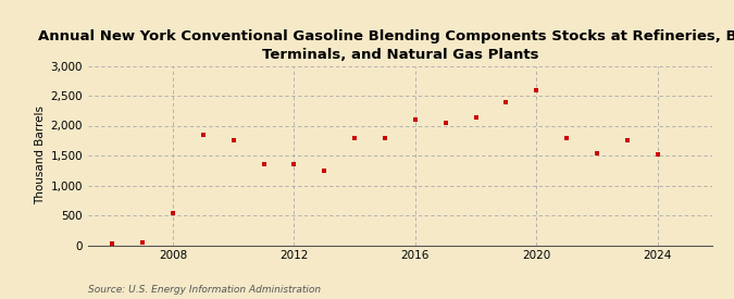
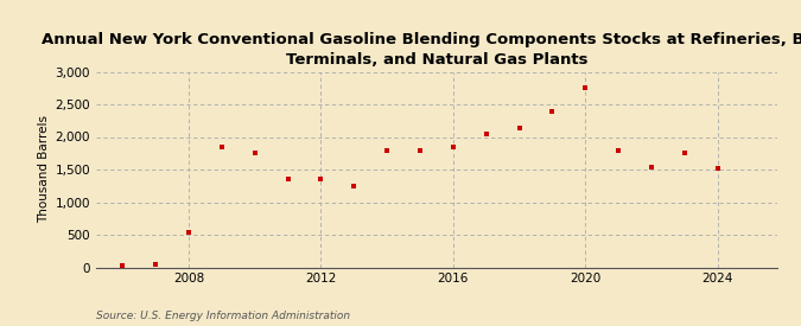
2016: 2,100 -> 1,840
2020: 2,600 -> 2,760
